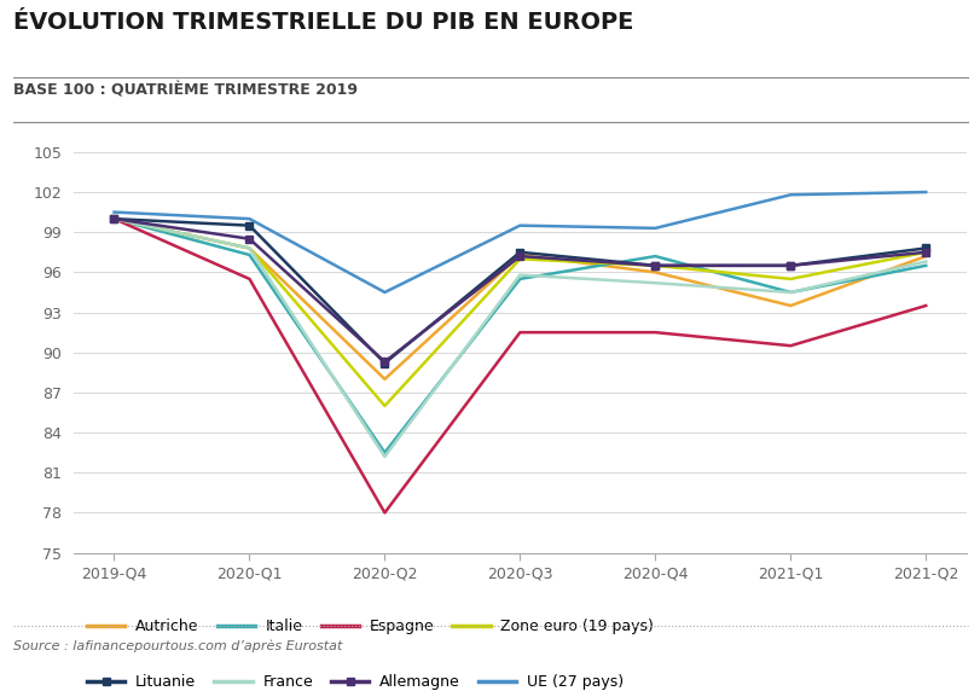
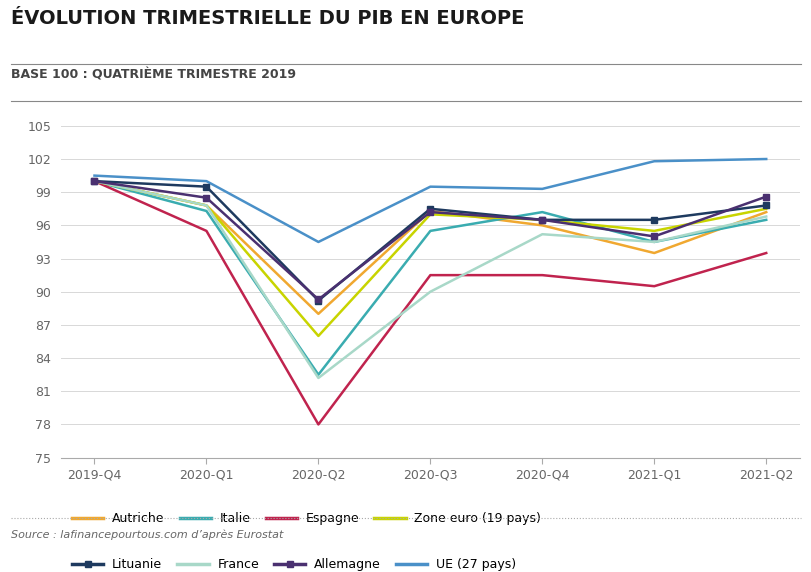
France/2020-Q3: 95.8 -> 90.0
Allemagne/2021-Q1: 96.5 -> 95.0
Allemagne/2021-Q2: 97.5 -> 98.6
